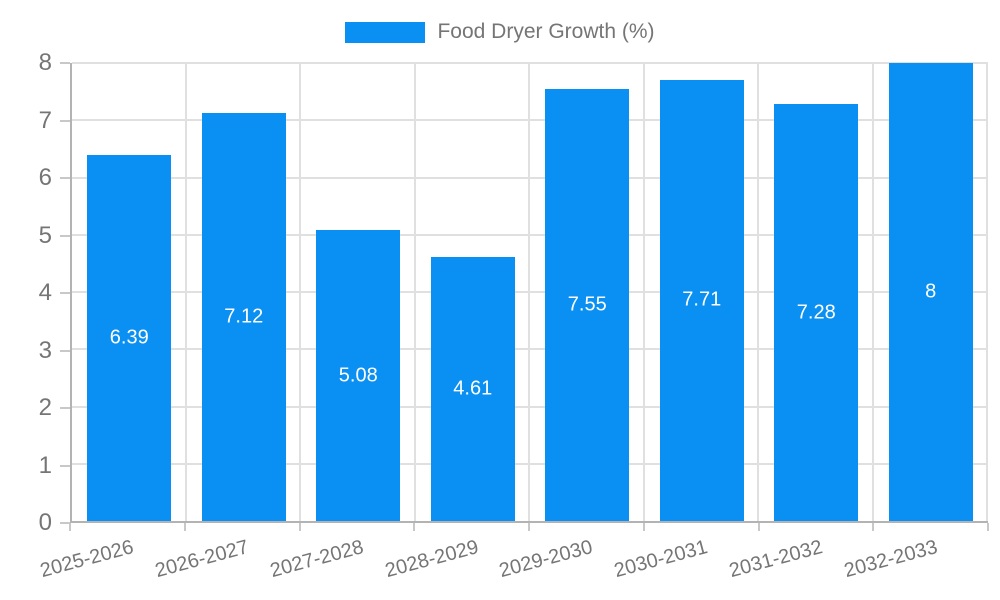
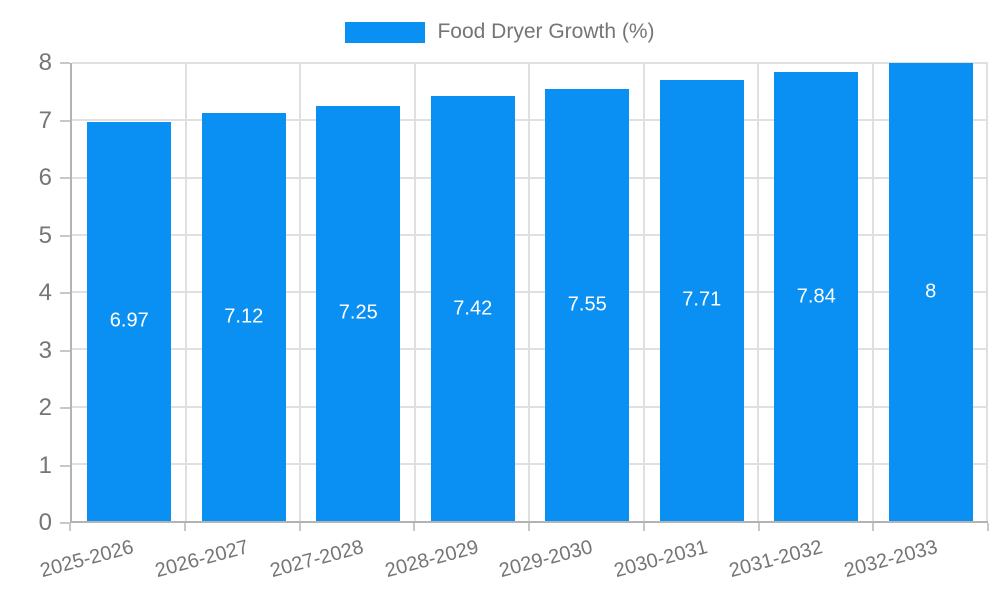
2025-2026: 6.39 -> 6.97
2027-2028: 5.08 -> 7.25
2028-2029: 4.61 -> 7.42
2031-2032: 7.28 -> 7.84
